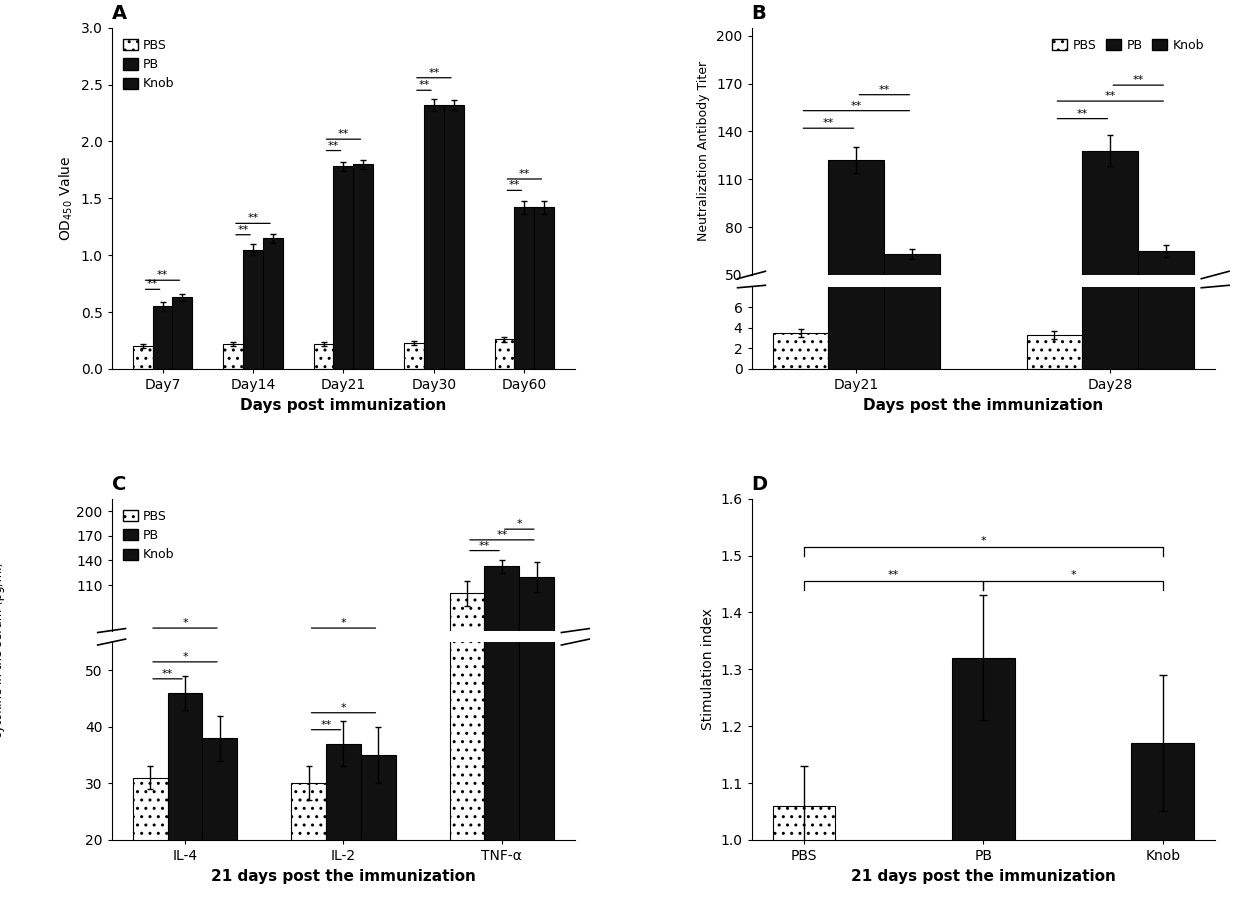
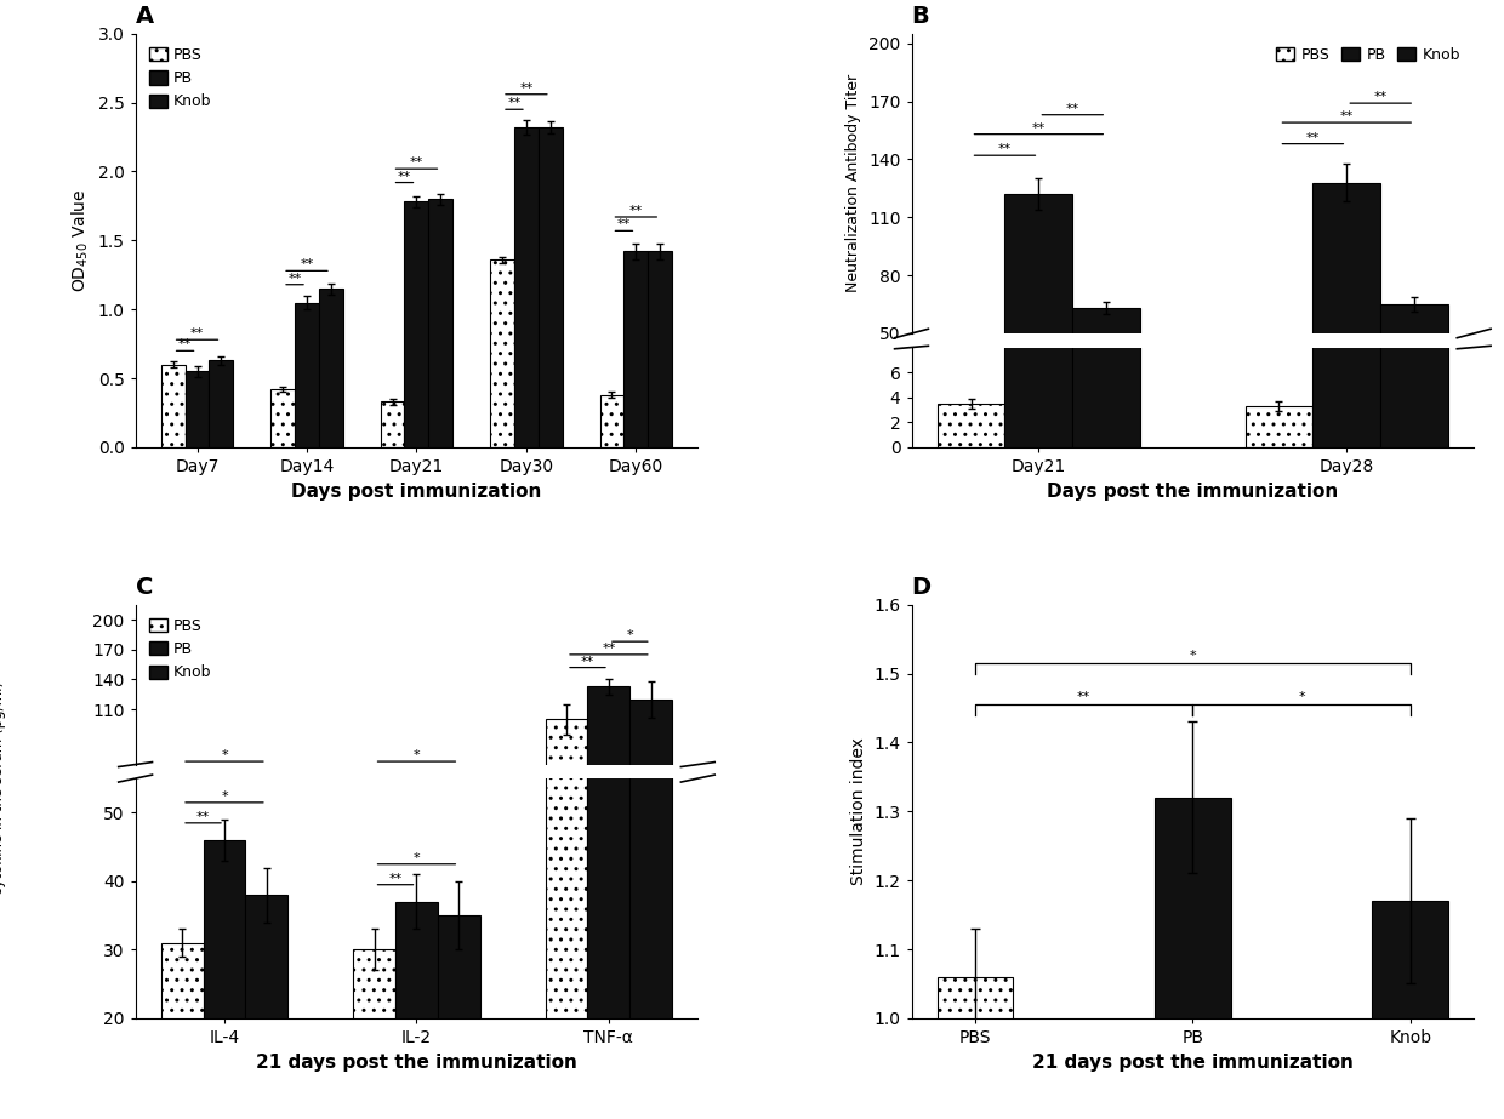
A/PBS/Day7: 0.20 -> 0.60
A/PBS/Day14: 0.22 -> 0.42
A/PBS/Day21: 0.22 -> 0.33
A/PBS/Day30: 0.23 -> 1.36
A/PBS/Day60: 0.26 -> 0.38
